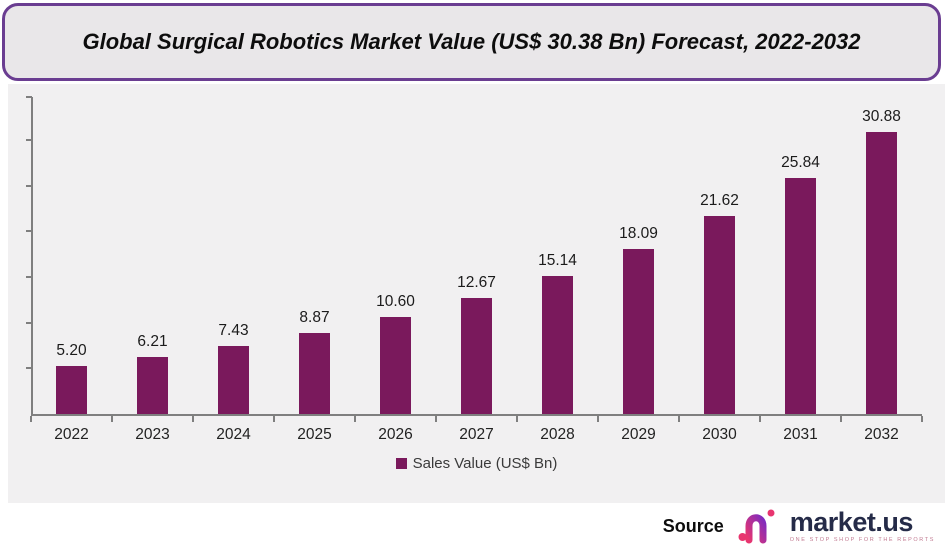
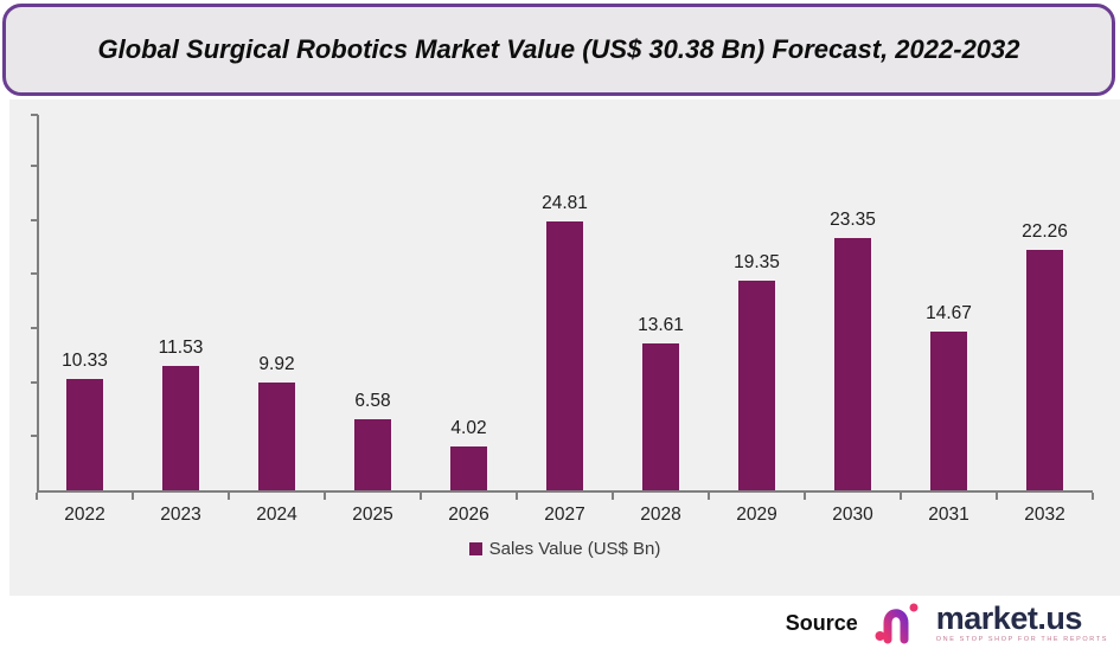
2022: 5.20 -> 10.33
2023: 6.21 -> 11.53
2024: 7.43 -> 9.92
2025: 8.87 -> 6.58
2026: 10.60 -> 4.02
2027: 12.67 -> 24.81
2028: 15.14 -> 13.61
2029: 18.09 -> 19.35
2030: 21.62 -> 23.35
2031: 25.84 -> 14.67
2032: 30.88 -> 22.26
